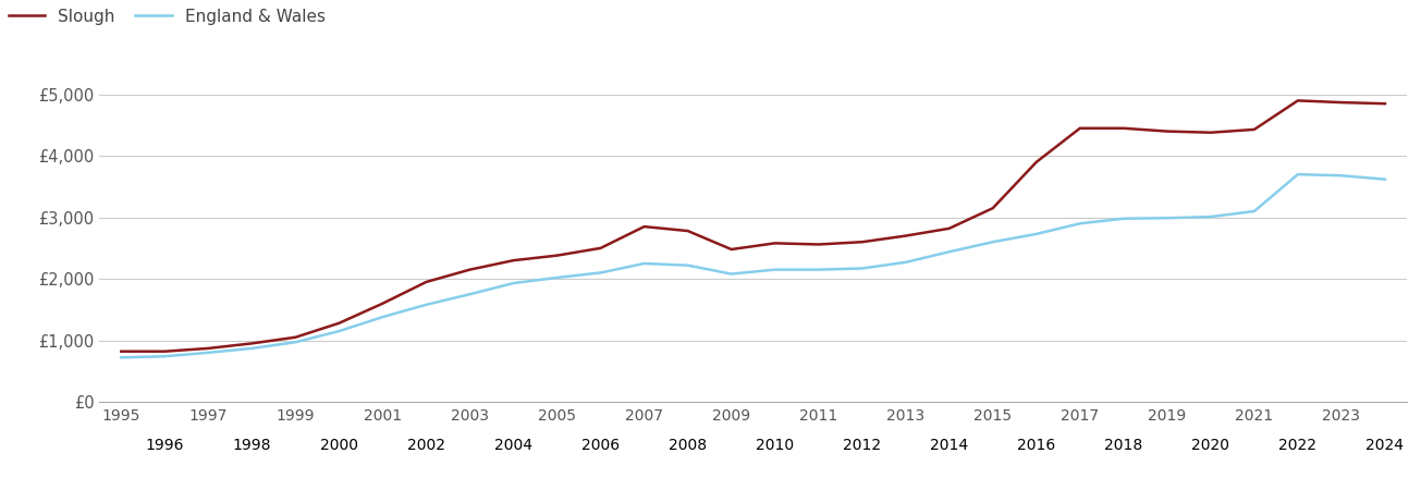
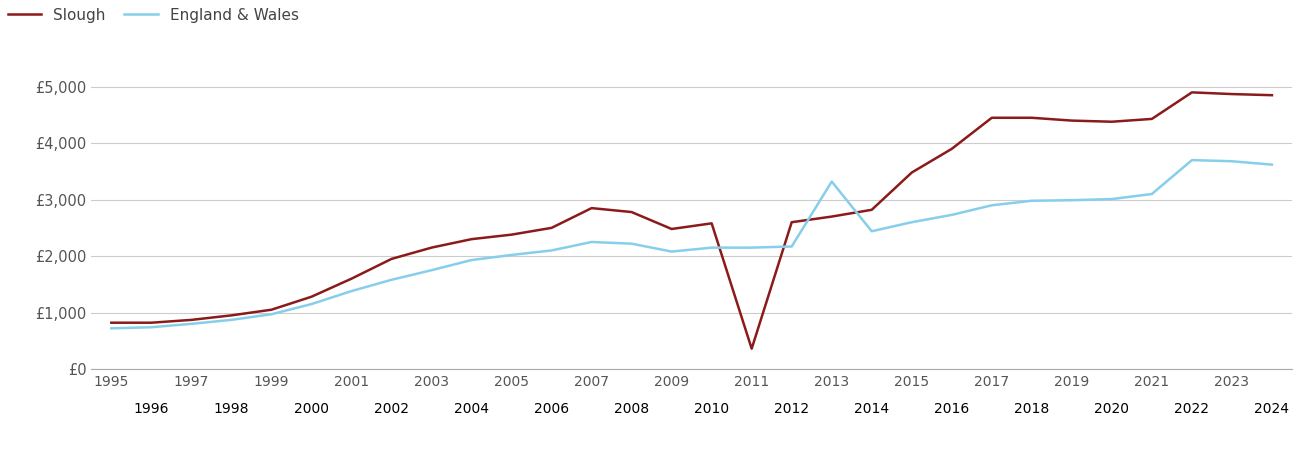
Slough/2011: £2,560 -> £360
England & Wales/2013: £2,270 -> £3,320
Slough/2015: £3,150 -> £3,480
